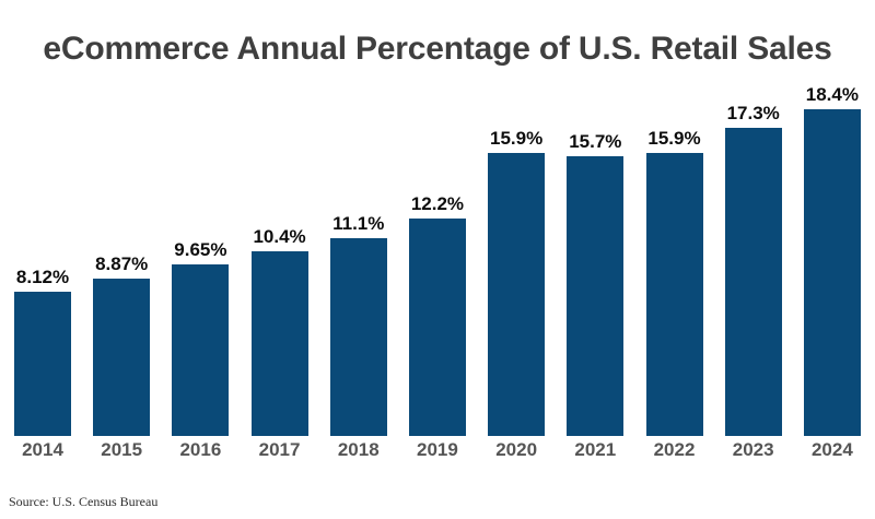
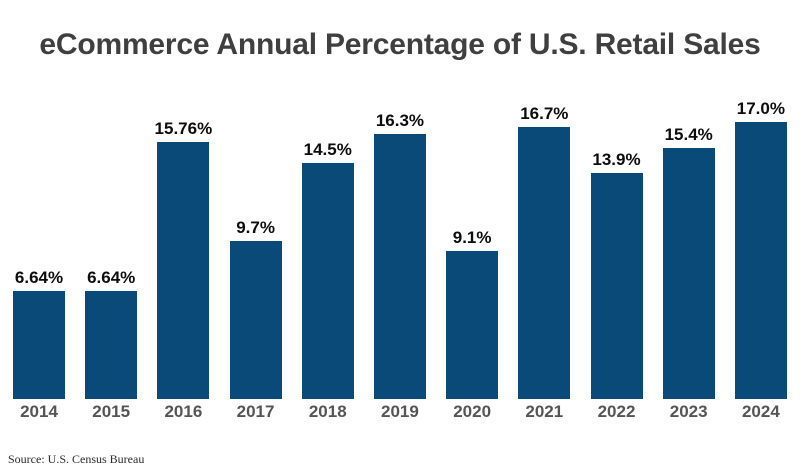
2014: 8.12% -> 6.64%
2015: 8.87% -> 6.64%
2016: 9.65% -> 15.76%
2017: 10.4% -> 9.7%
2018: 11.1% -> 14.5%
2019: 12.2% -> 16.3%
2020: 15.9% -> 9.1%
2021: 15.7% -> 16.7%
2022: 15.9% -> 13.9%
2023: 17.3% -> 15.4%
2024: 18.4% -> 17.0%
